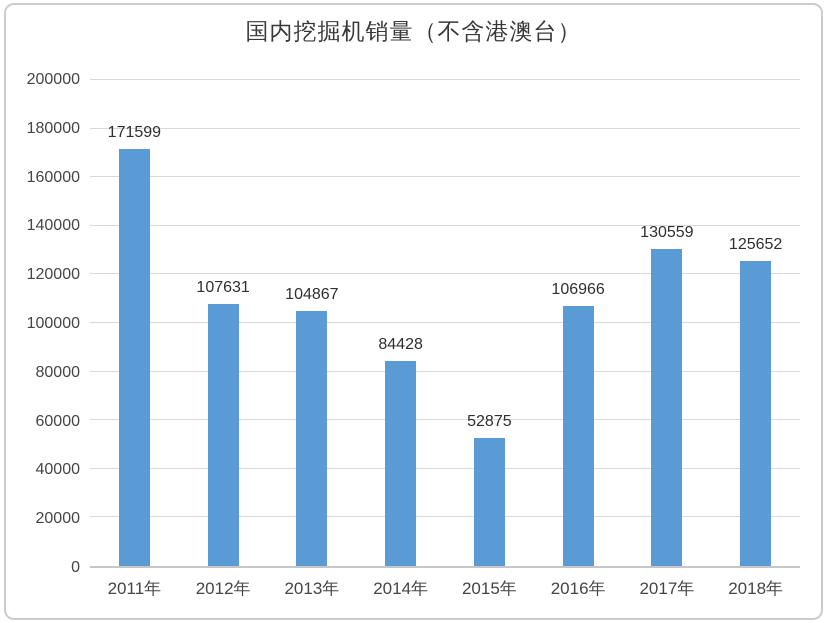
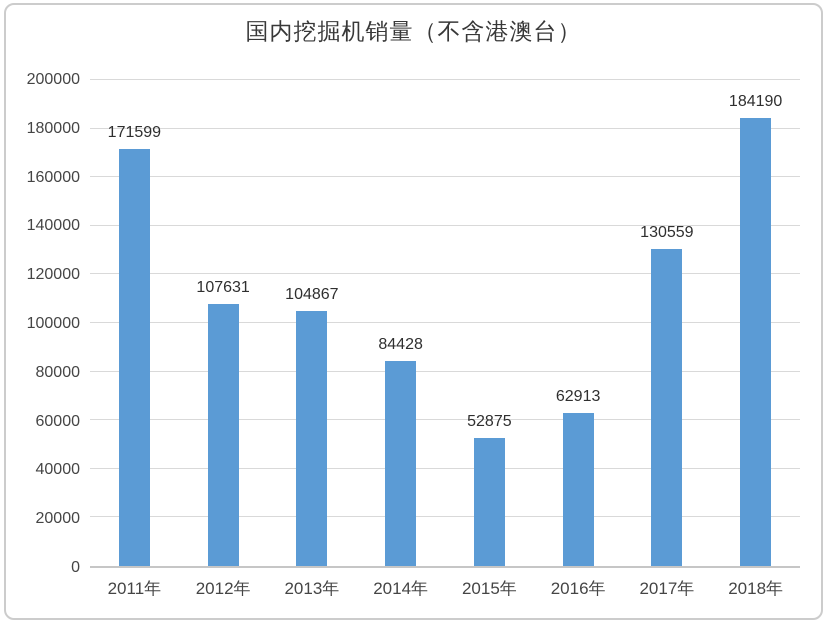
2016年: 106966 -> 62913
2018年: 125652 -> 184190
